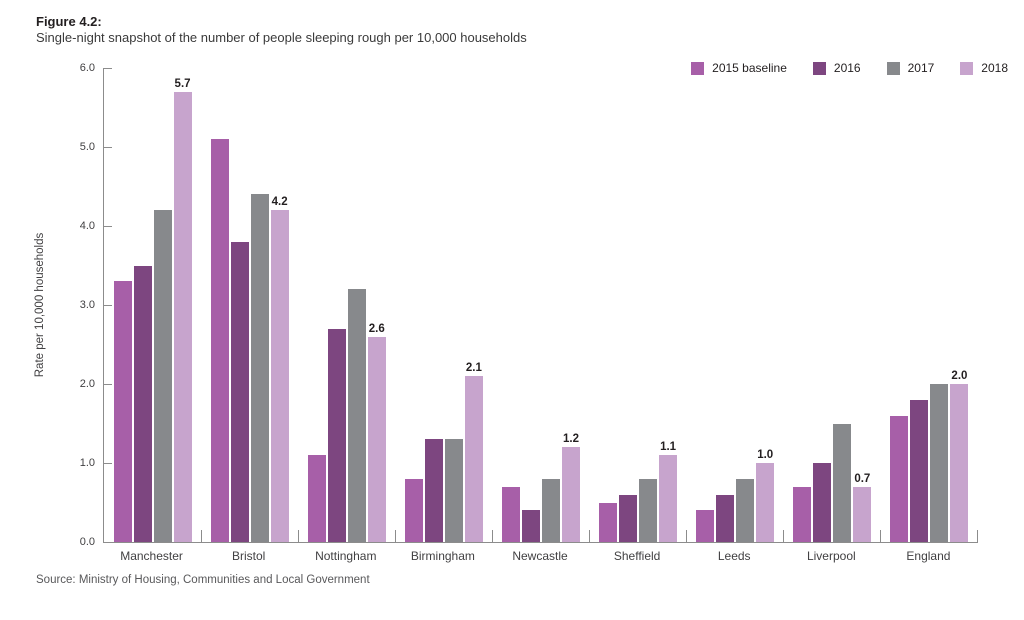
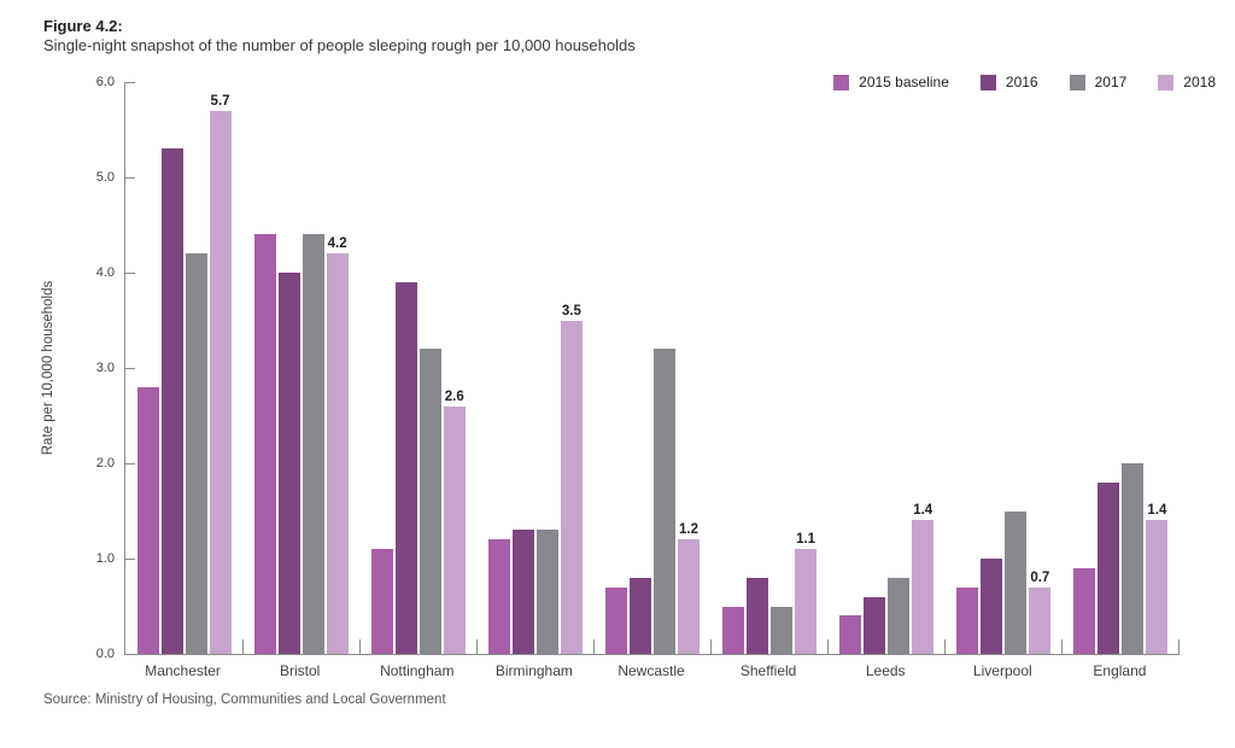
2015 baseline/Manchester: 3.3 -> 2.8
2016/Manchester: 3.5 -> 5.3
2015 baseline/Bristol: 5.1 -> 4.4
2016/Bristol: 3.8 -> 4.0
2016/Nottingham: 2.7 -> 3.9
2015 baseline/Birmingham: 0.8 -> 1.2
2018/Birmingham: 2.1 -> 3.5
2016/Newcastle: 0.4 -> 0.8
2017/Newcastle: 0.8 -> 3.2
2016/Sheffield: 0.6 -> 0.8
2017/Sheffield: 0.8 -> 0.5
2018/Leeds: 1.0 -> 1.4
2015 baseline/England: 1.6 -> 0.9
2018/England: 2.0 -> 1.4
